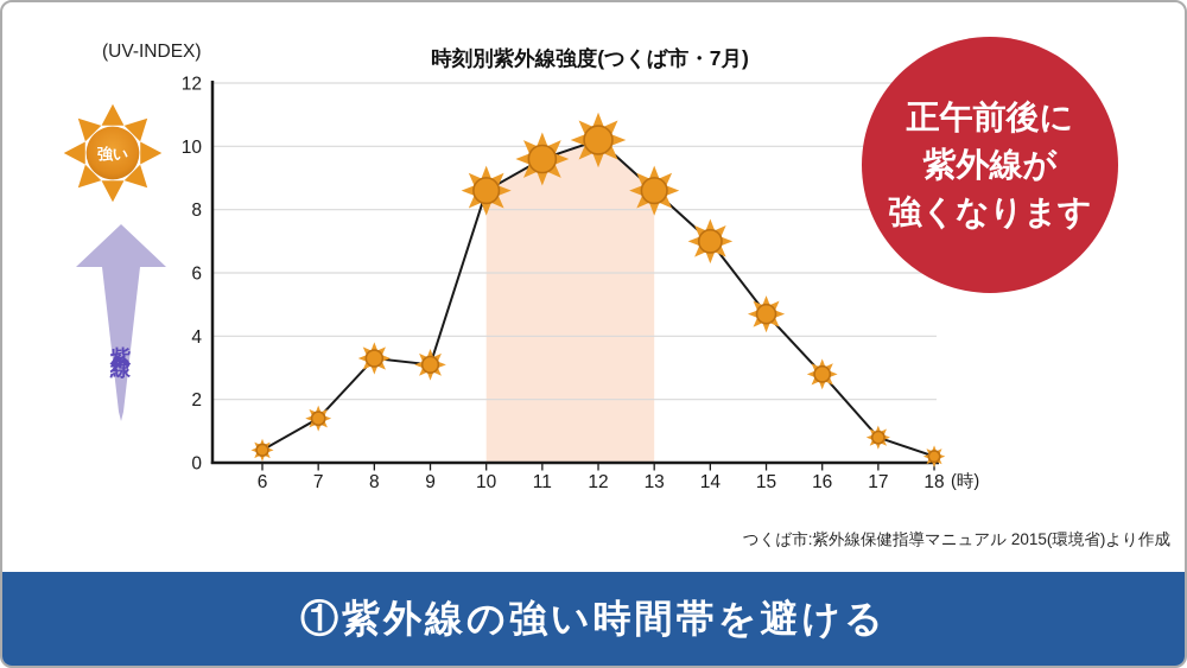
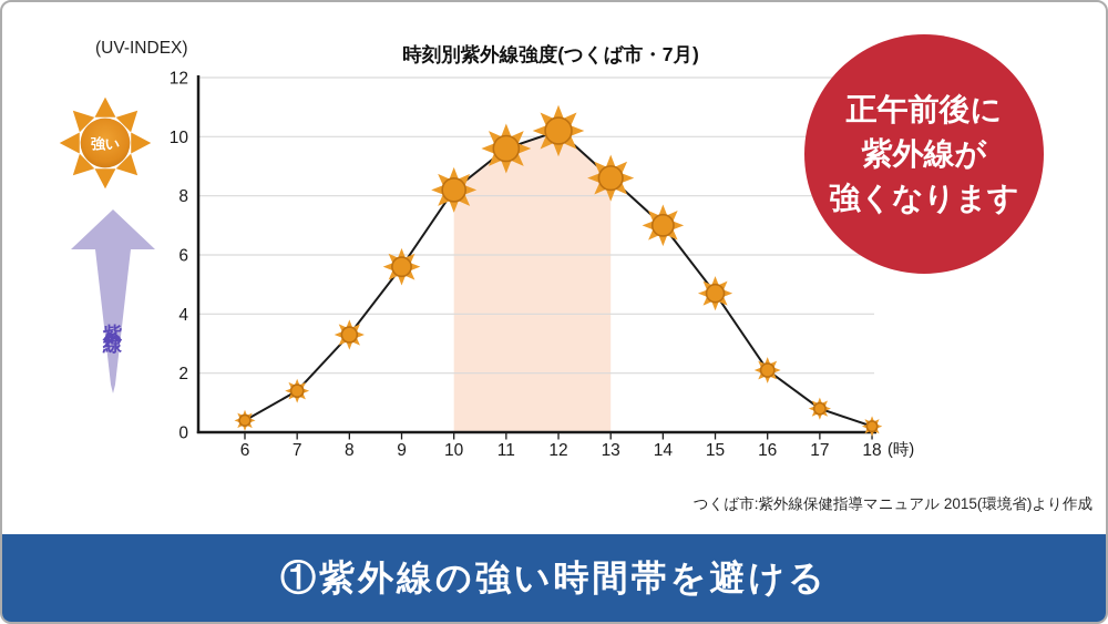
9: 3.1 -> 5.6
10: 8.6 -> 8.2
16: 2.8 -> 2.1
